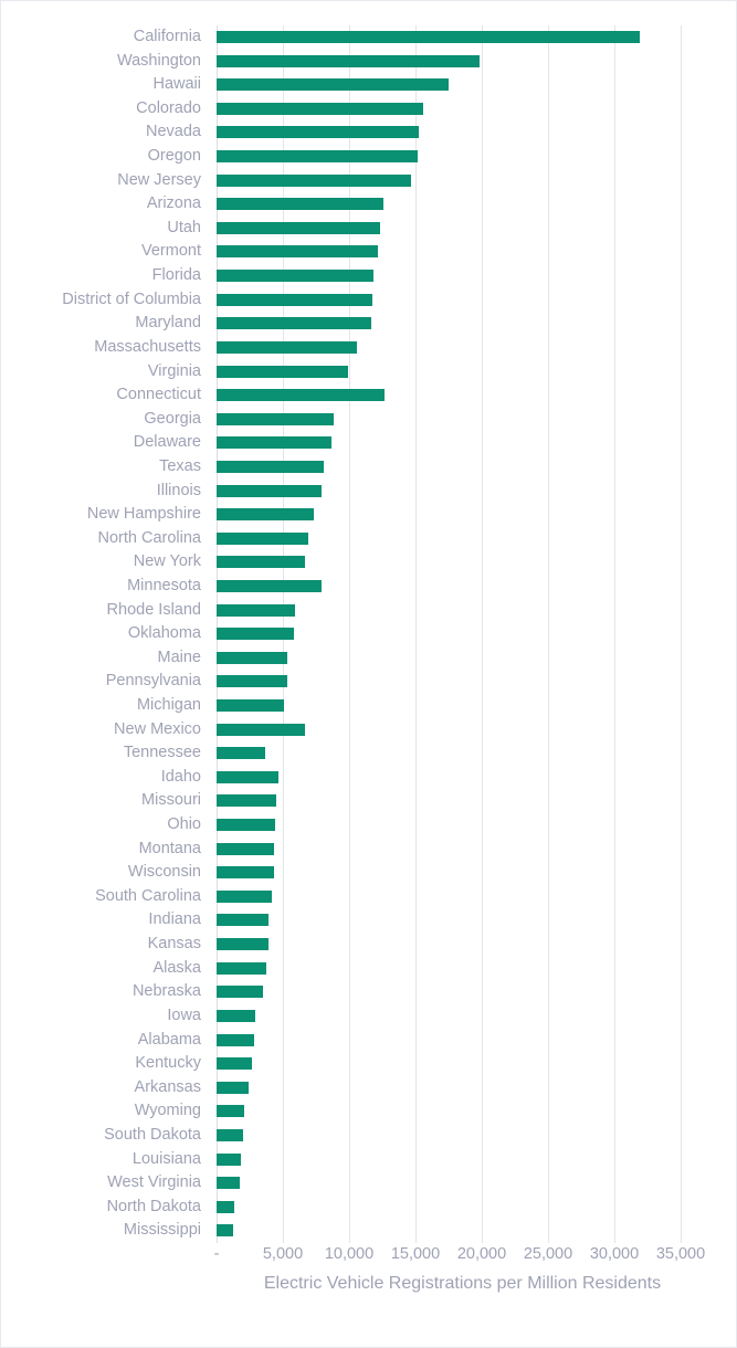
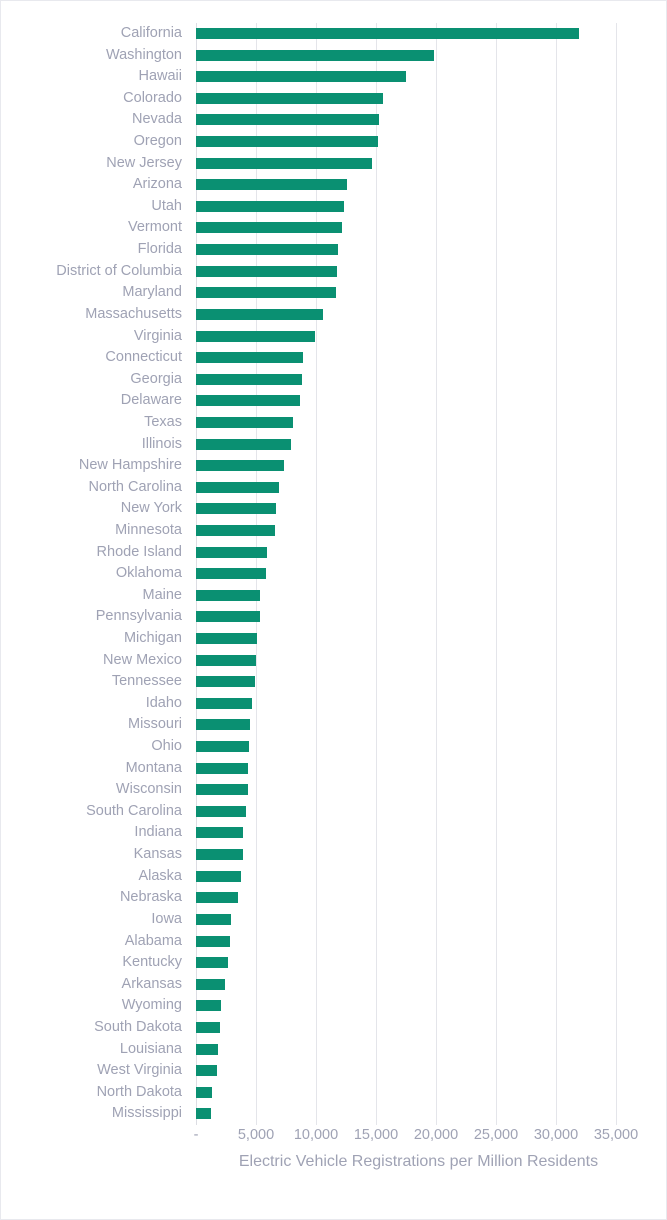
Connecticut: 12700 -> 8900
Minnesota: 7900 -> 6600
New Mexico: 6700 -> 5000
Tennessee: 3700 -> 5000
